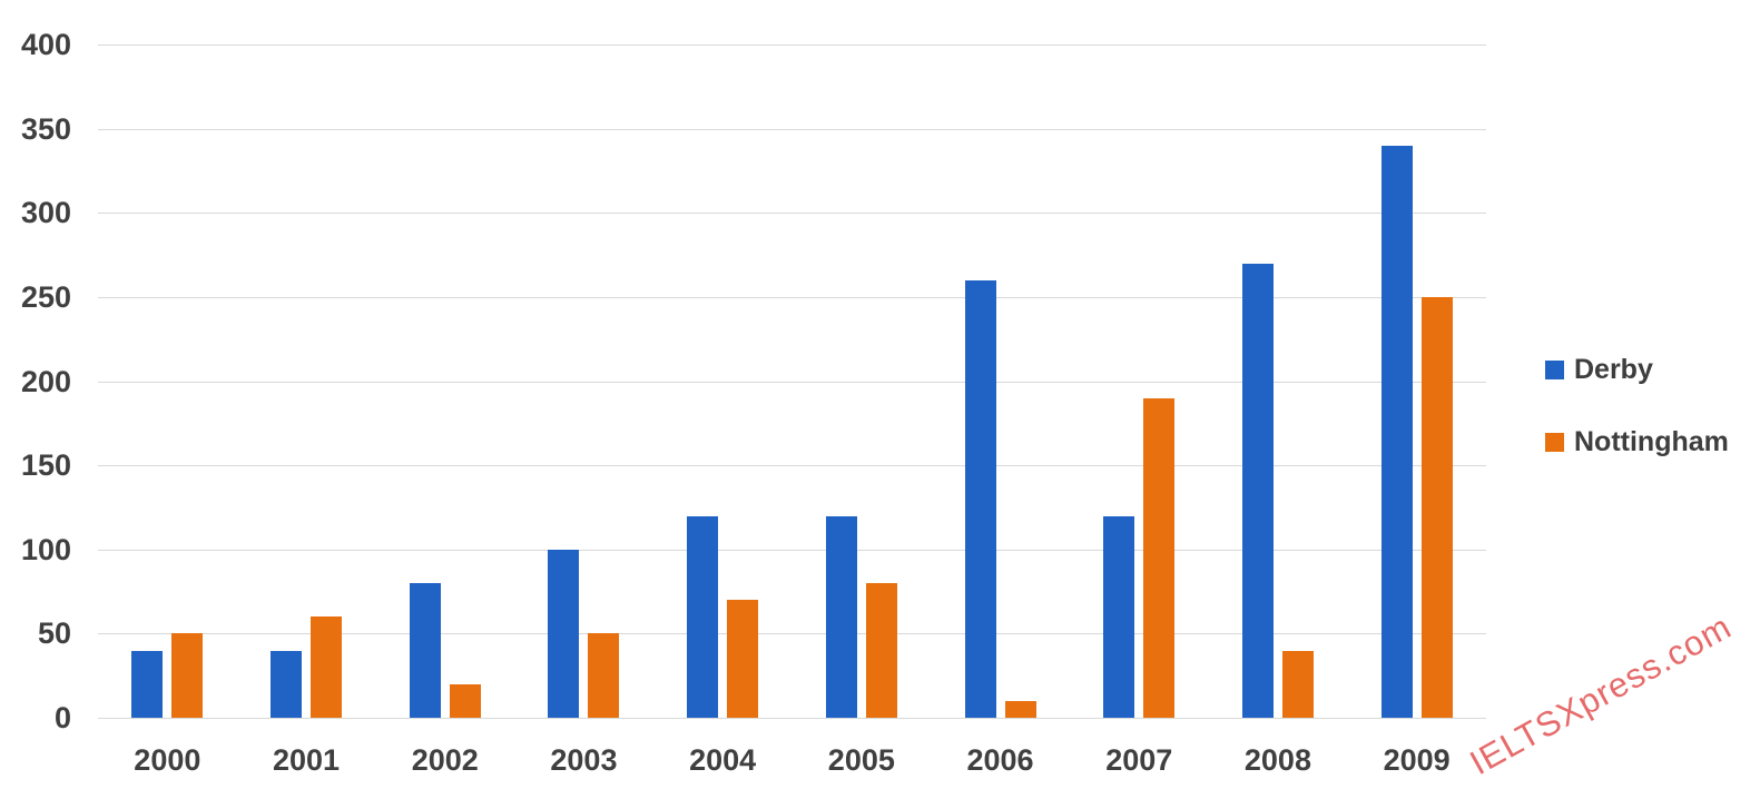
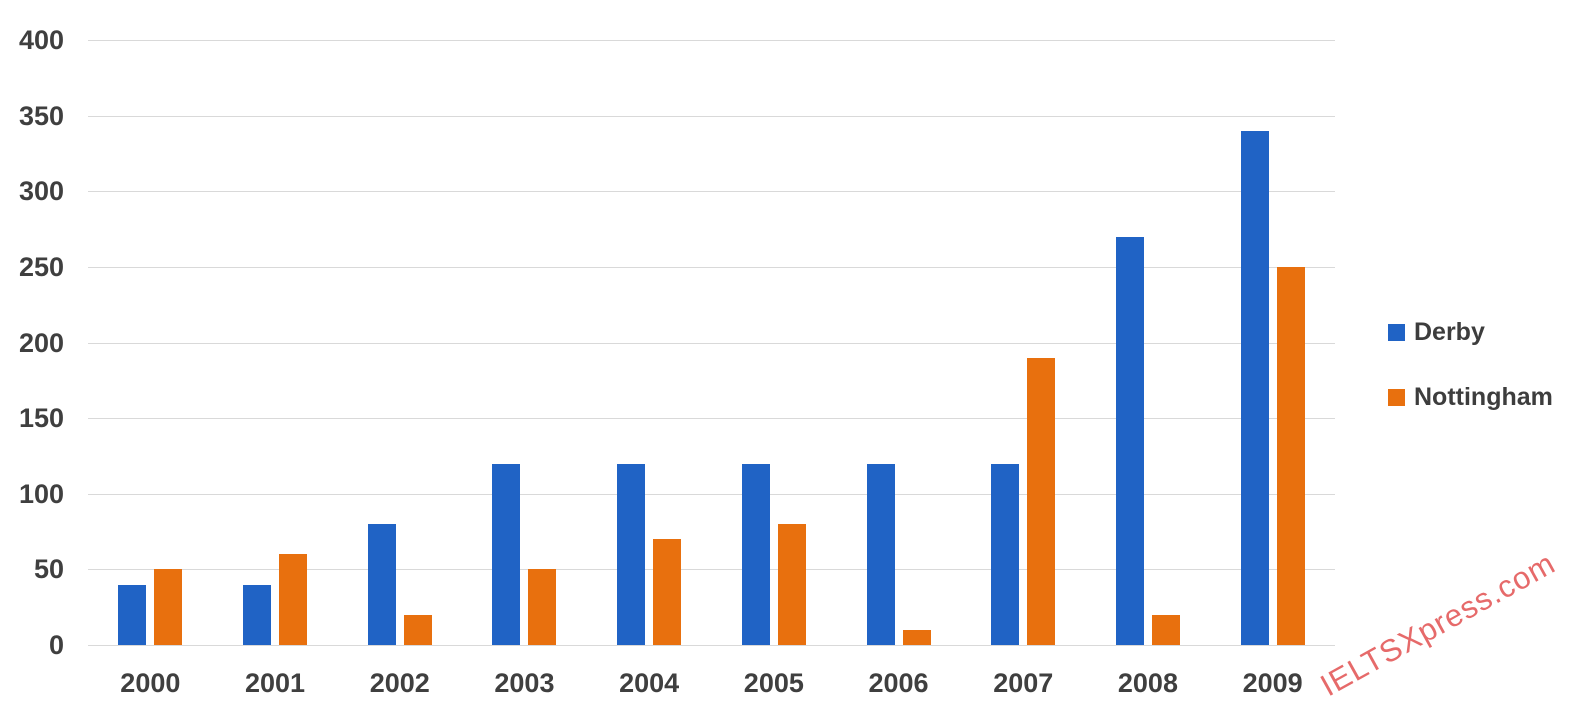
Derby/2003: 100 -> 120
Derby/2006: 260 -> 120
Nottingham/2008: 40 -> 20
